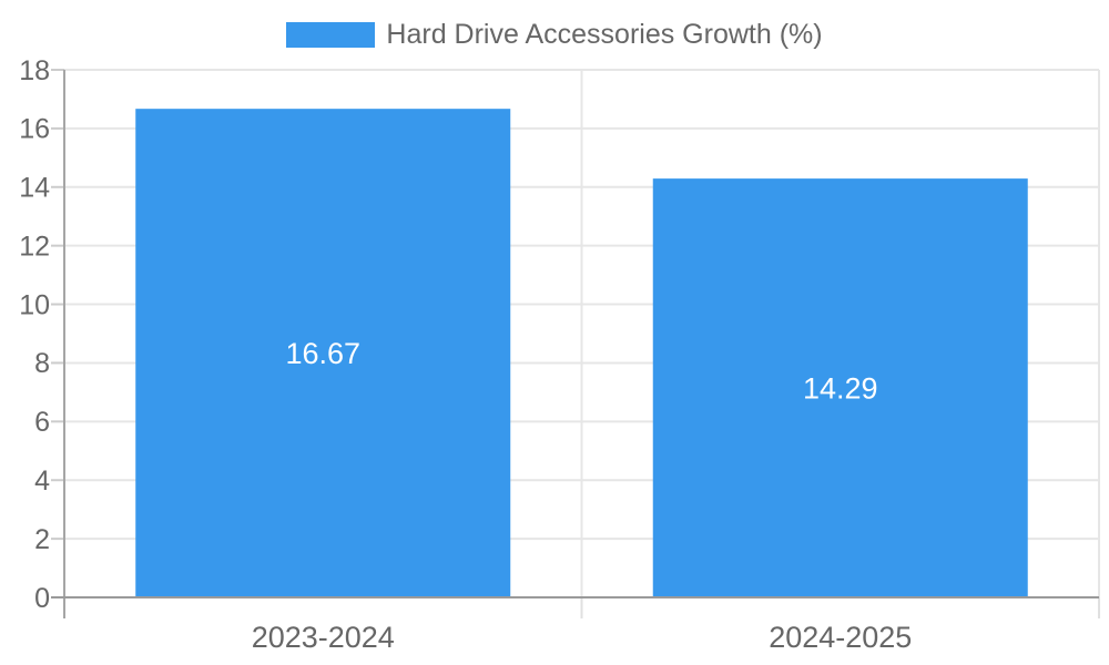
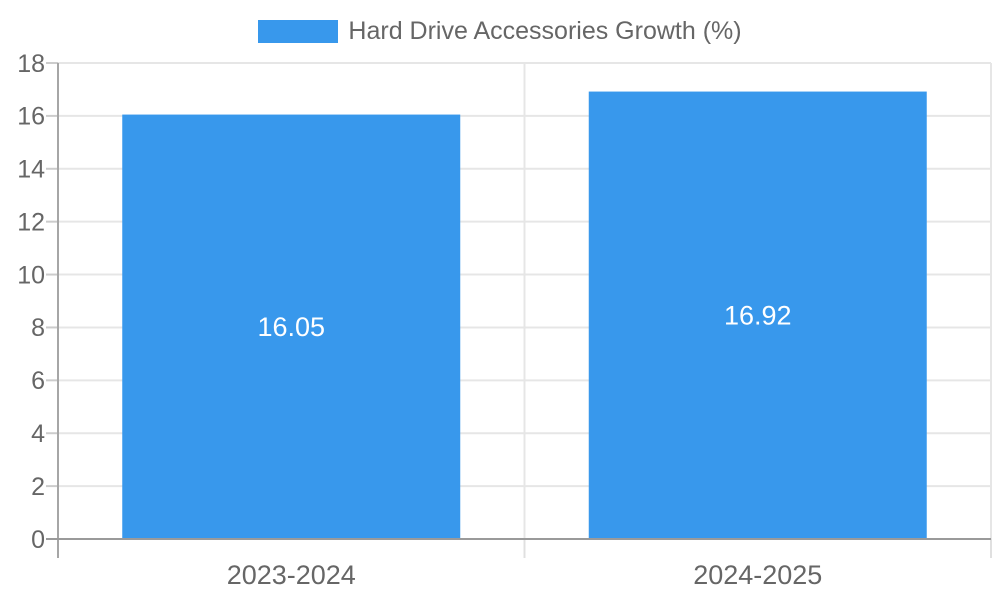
2023-2024: 16.67 -> 16.05
2024-2025: 14.29 -> 16.92
